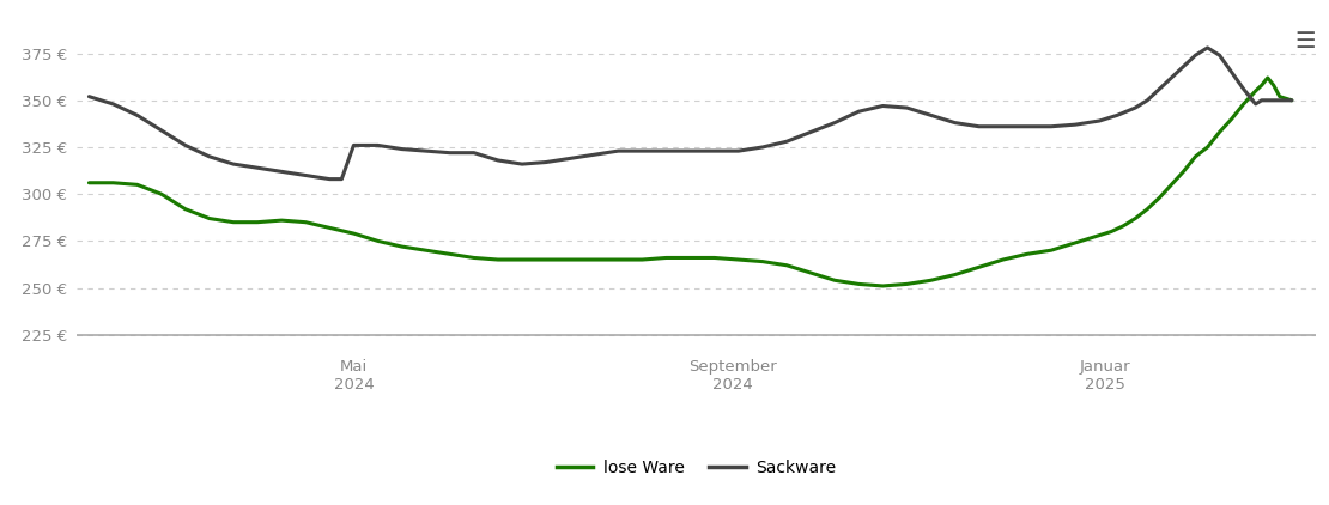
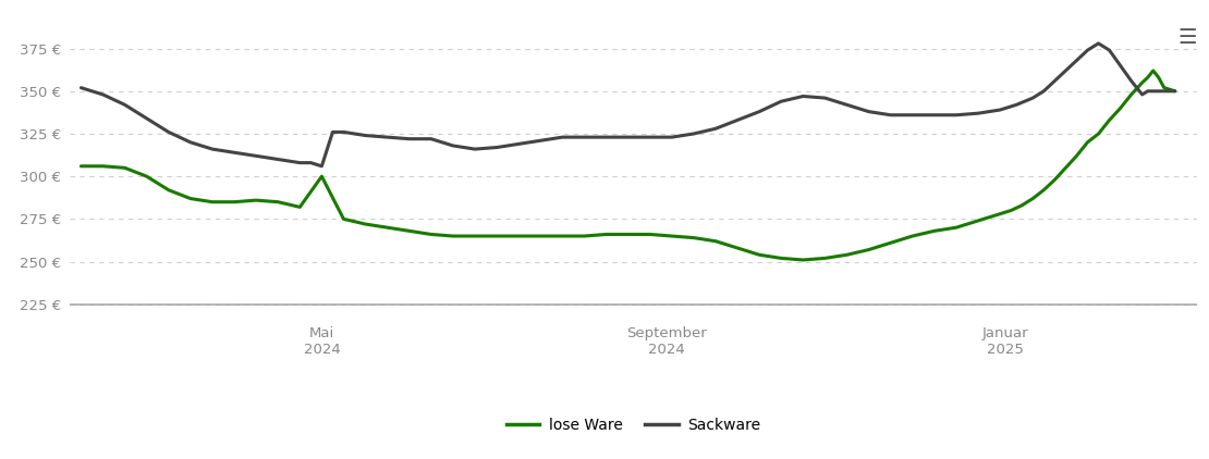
lose Ware/Mai 2024: 279 € -> 300 €
Sackware/Mai 2024: 326 € -> 306 €
